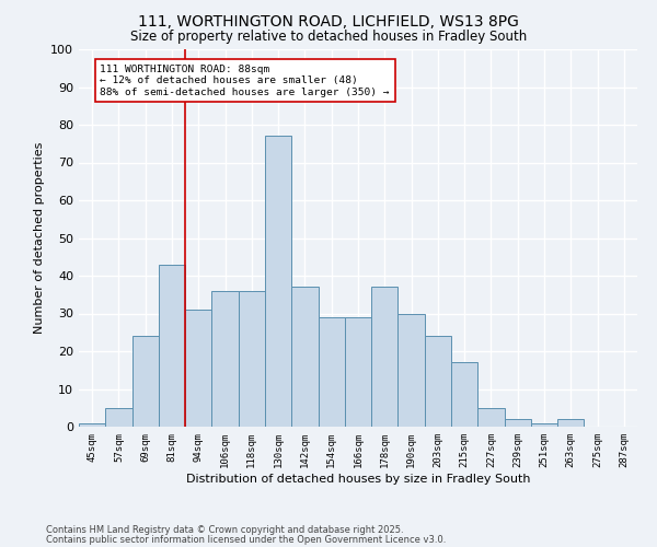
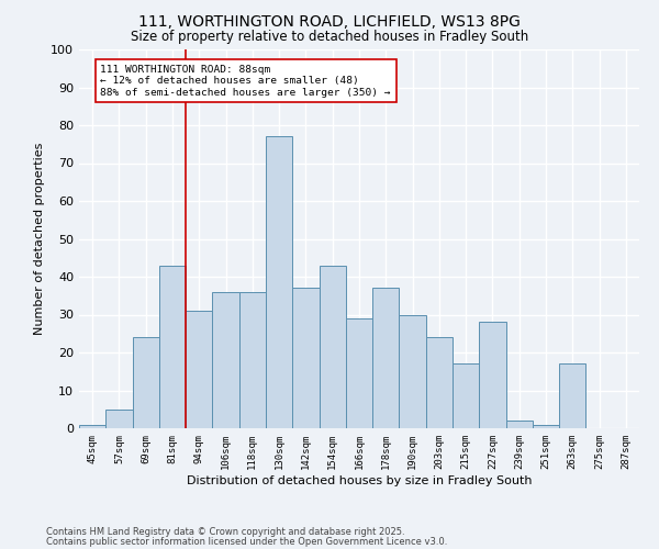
154sqm: 29 -> 43
227sqm: 5 -> 28
263sqm: 2 -> 17
